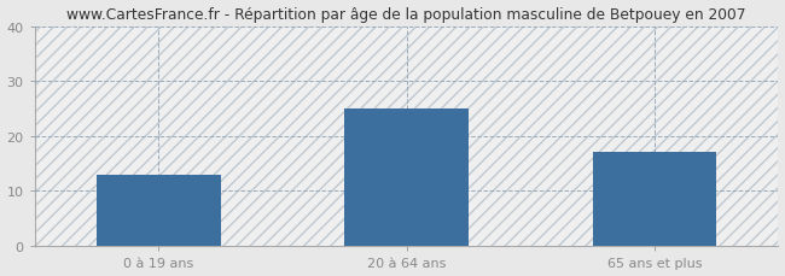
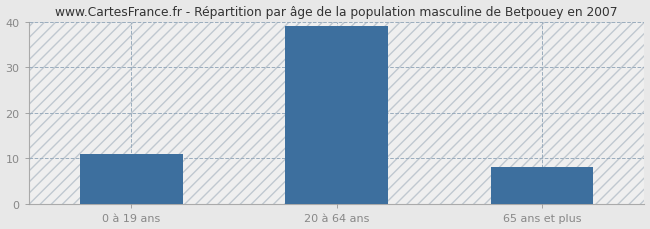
0 à 19 ans: 13 -> 11
20 à 64 ans: 25 -> 39
65 ans et plus: 17 -> 8
